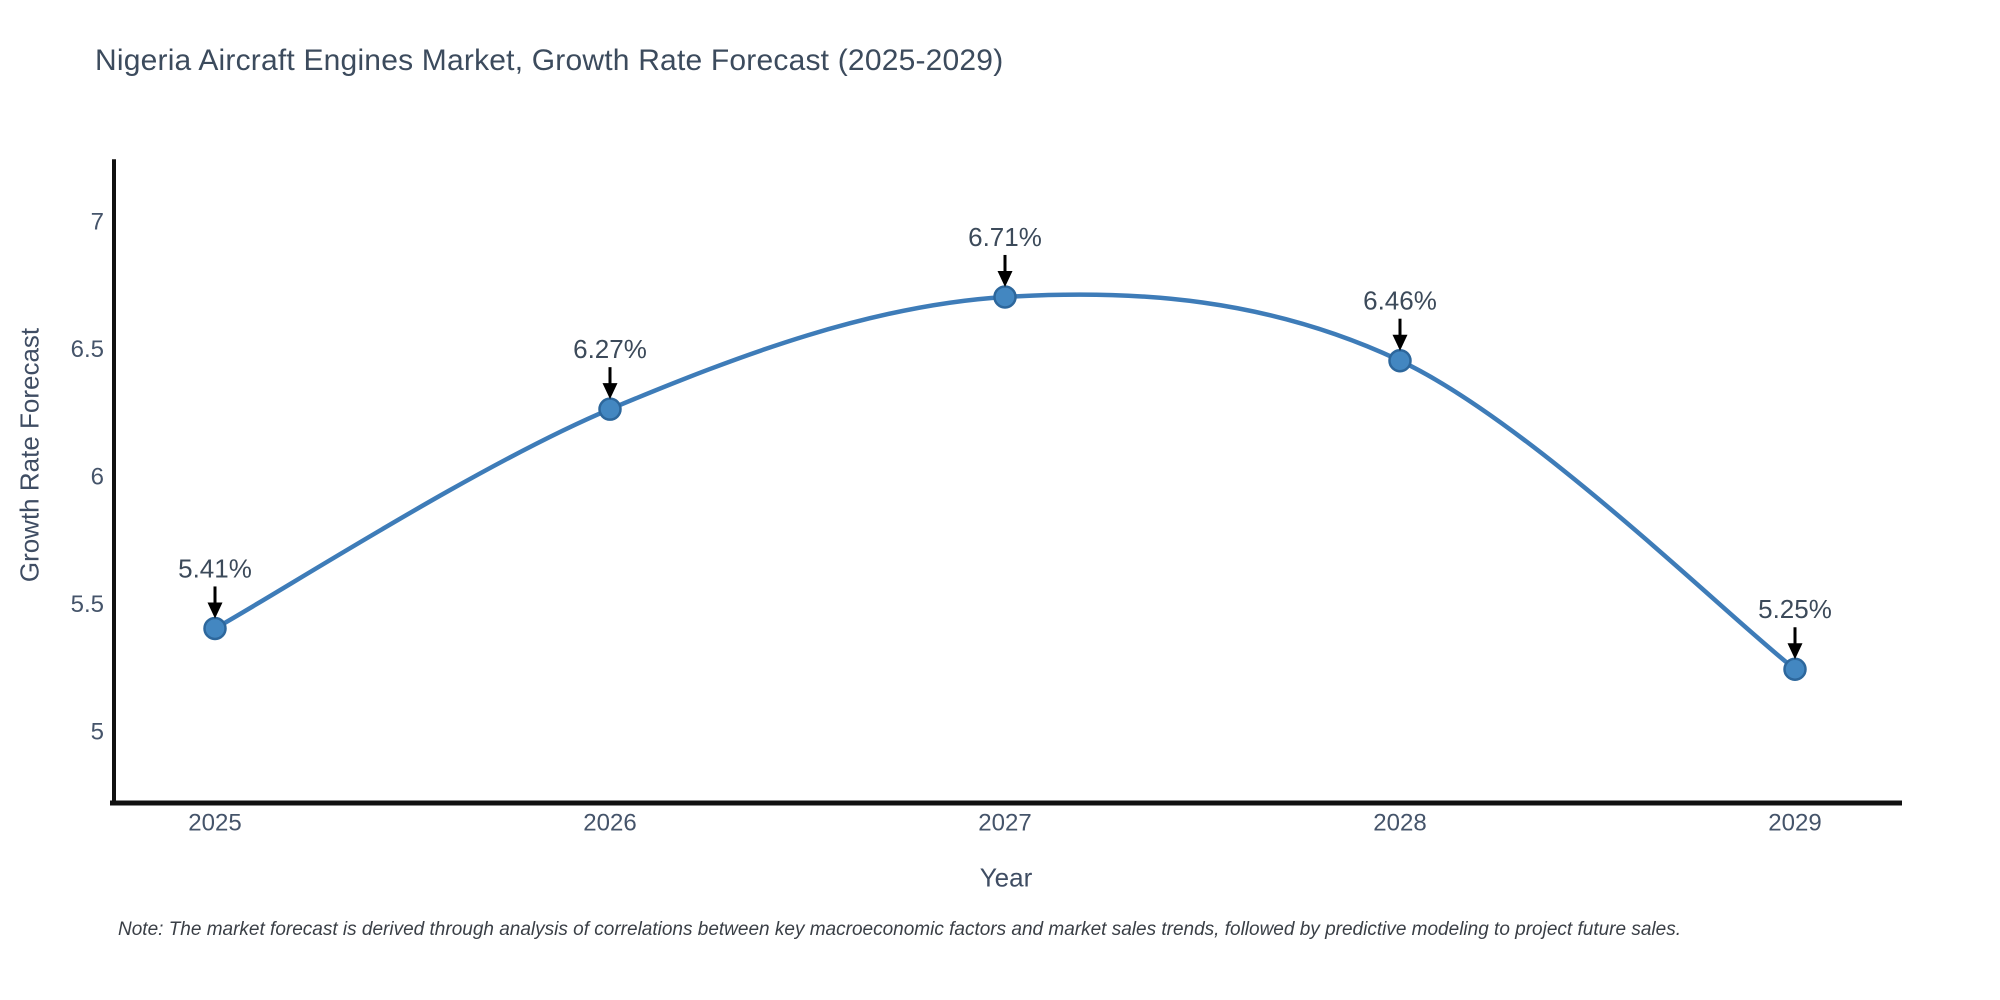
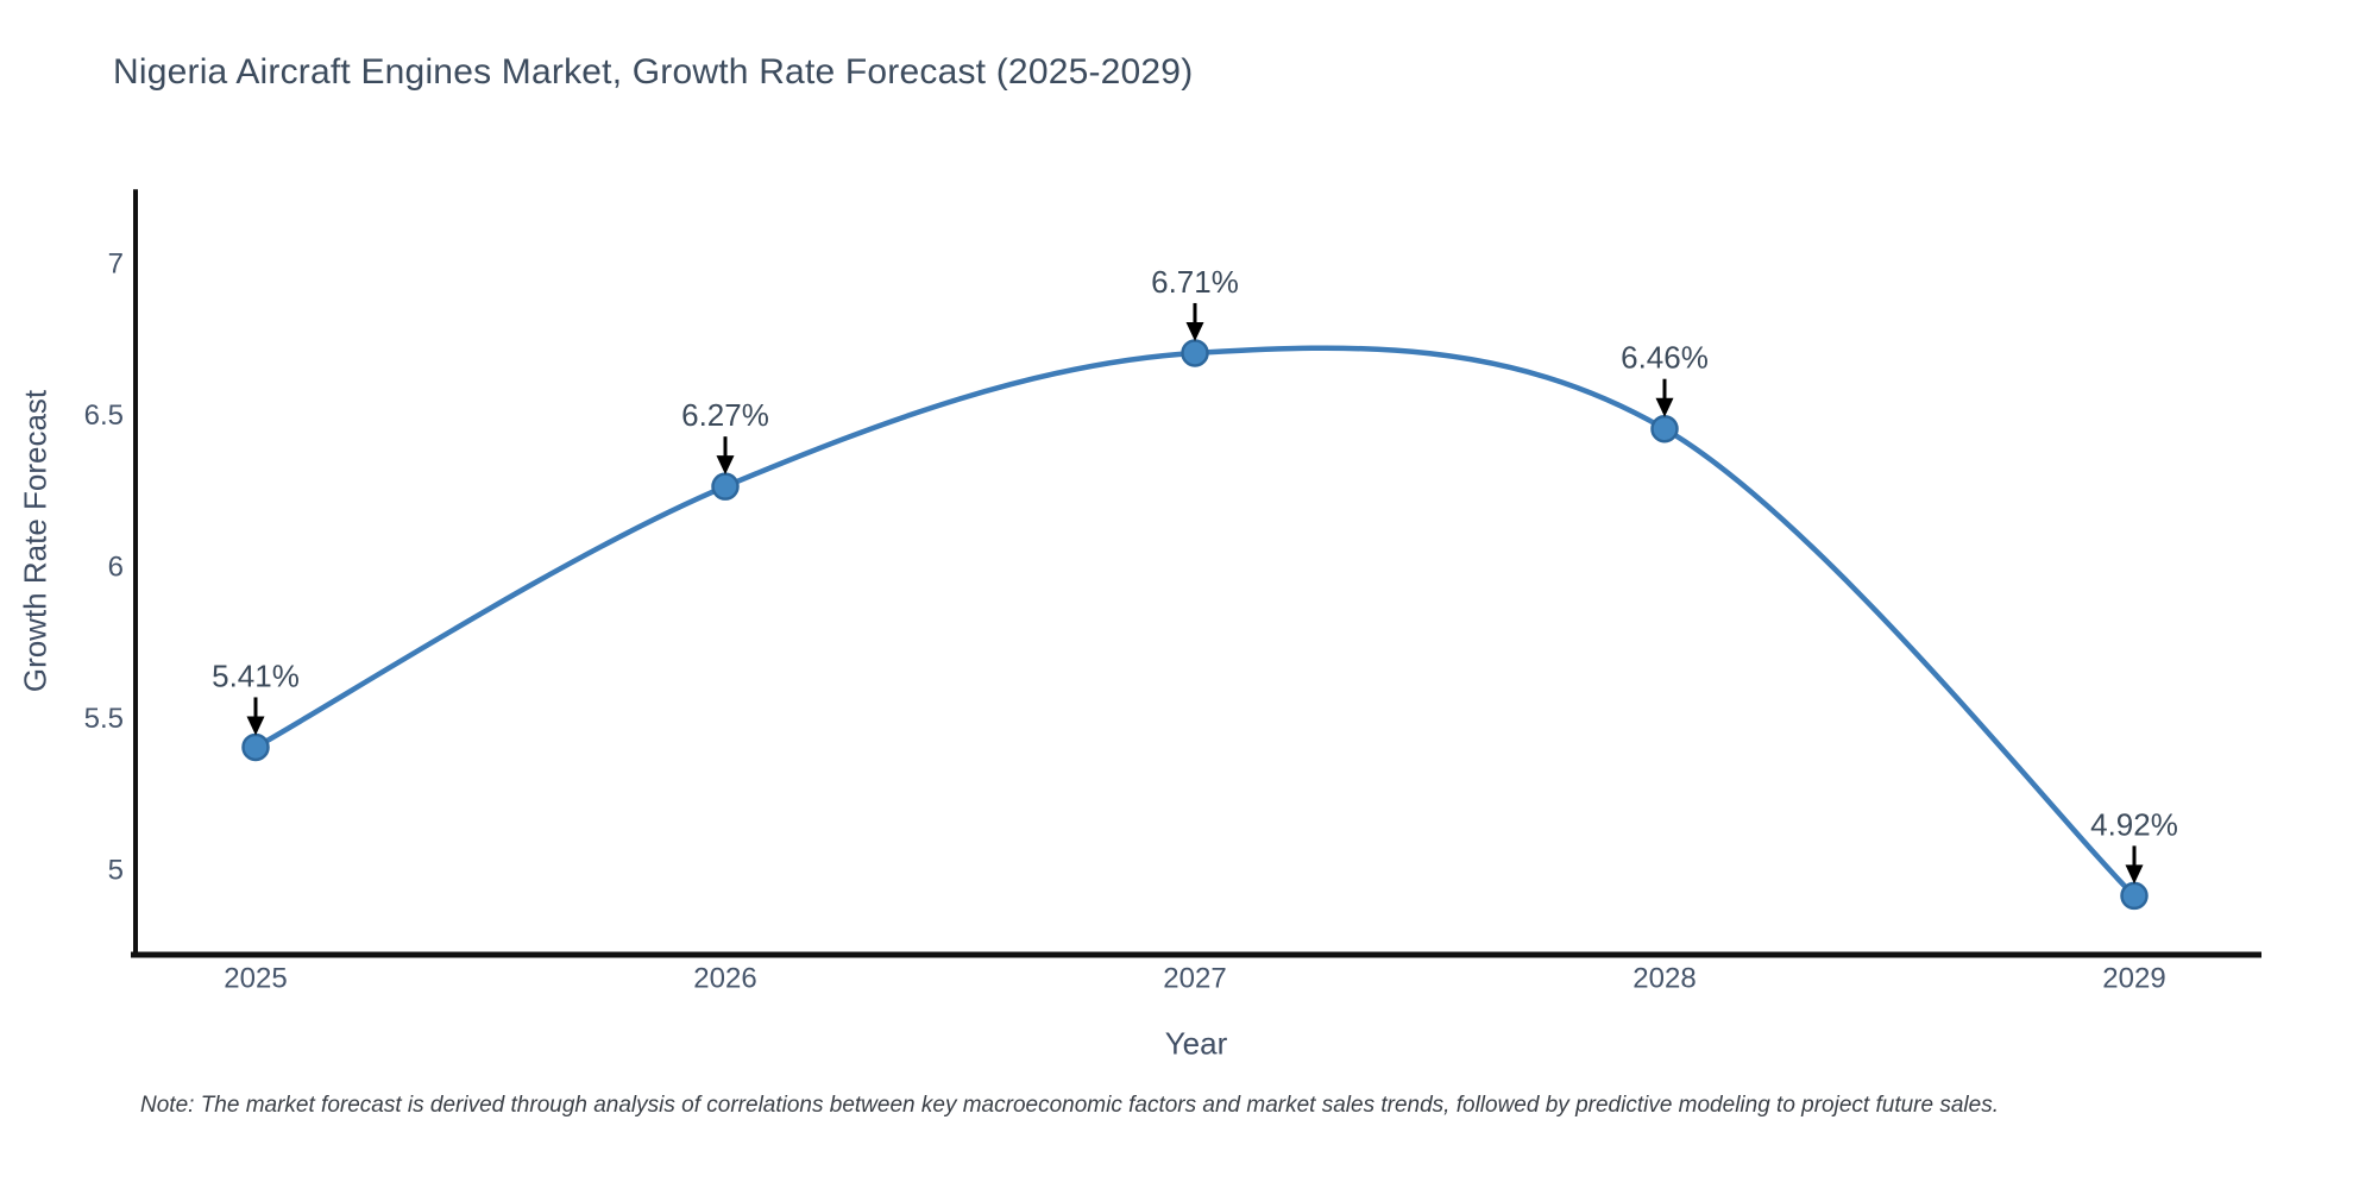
2029: 5.25% -> 4.92%
